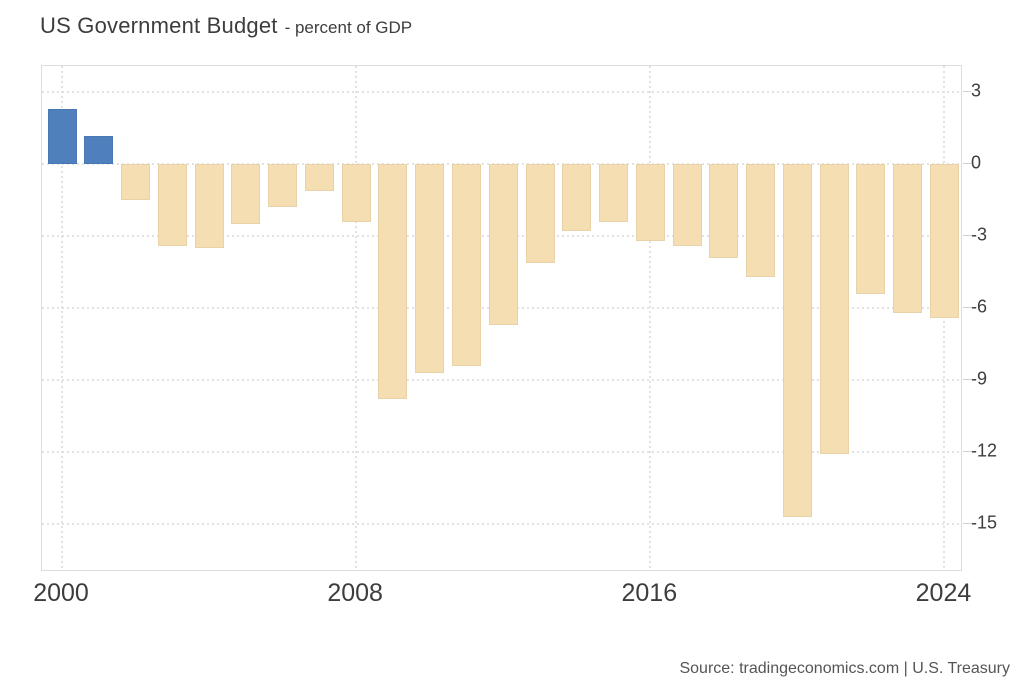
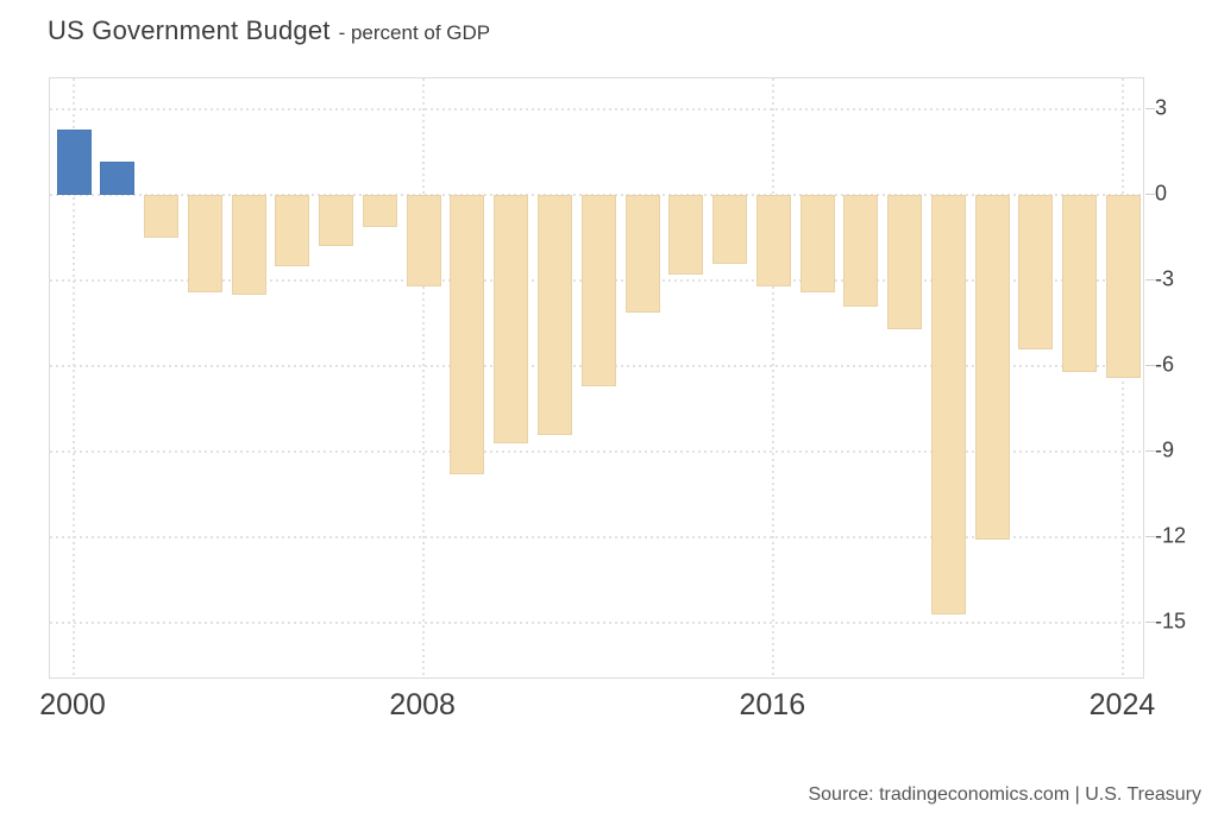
2008: -2.4 -> -3.2
